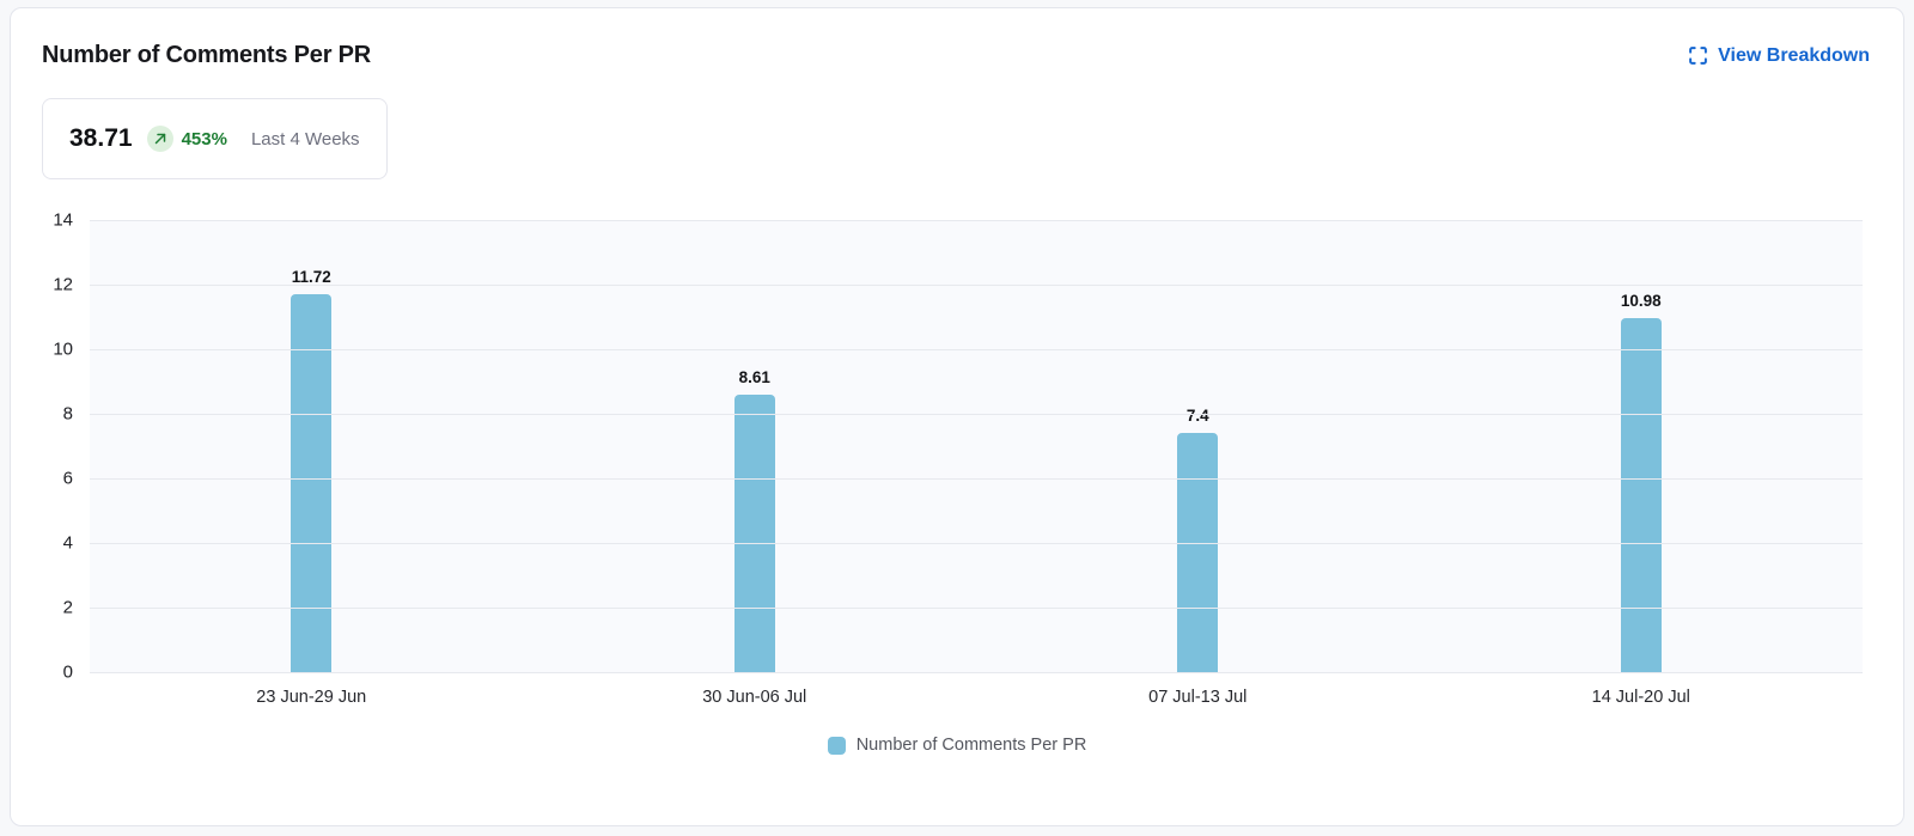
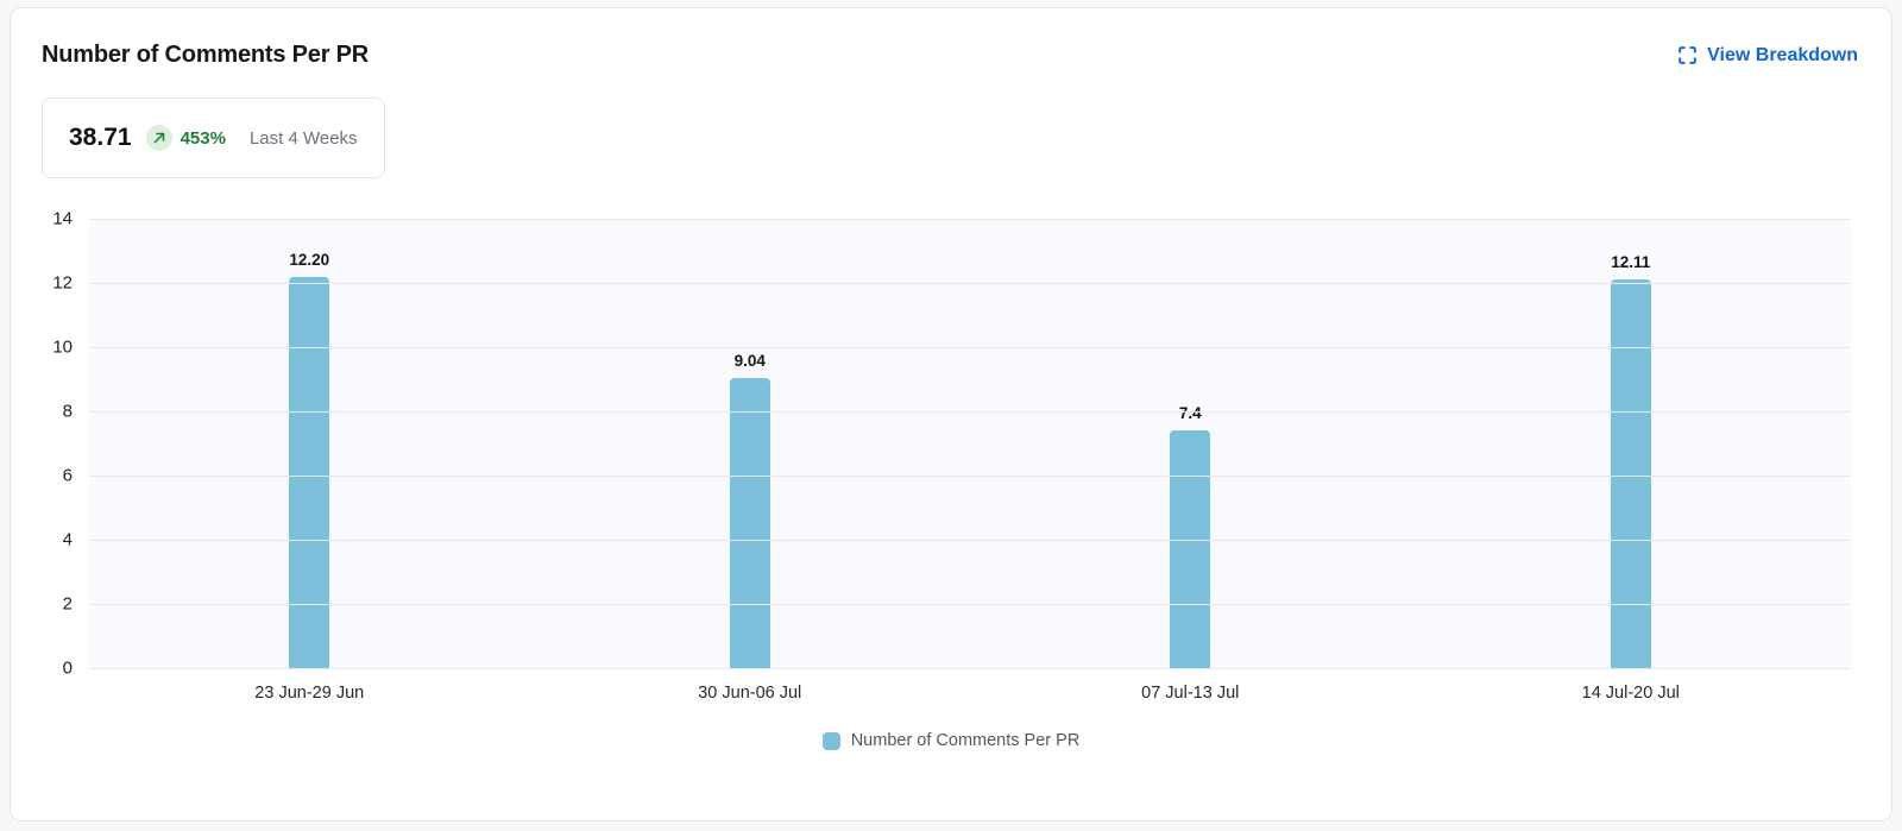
23 Jun-29 Jun: 11.72 -> 12.20
30 Jun-06 Jul: 8.61 -> 9.04
14 Jul-20 Jul: 10.98 -> 12.11
